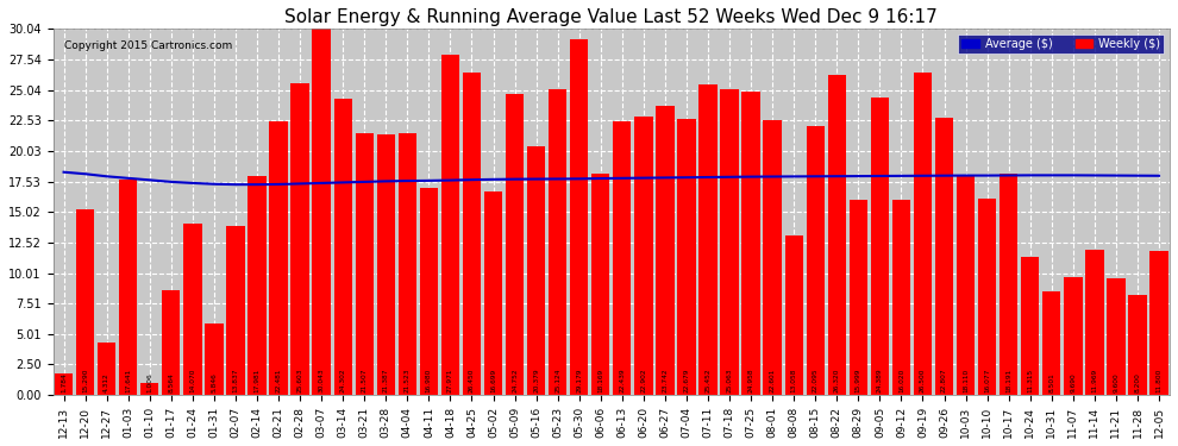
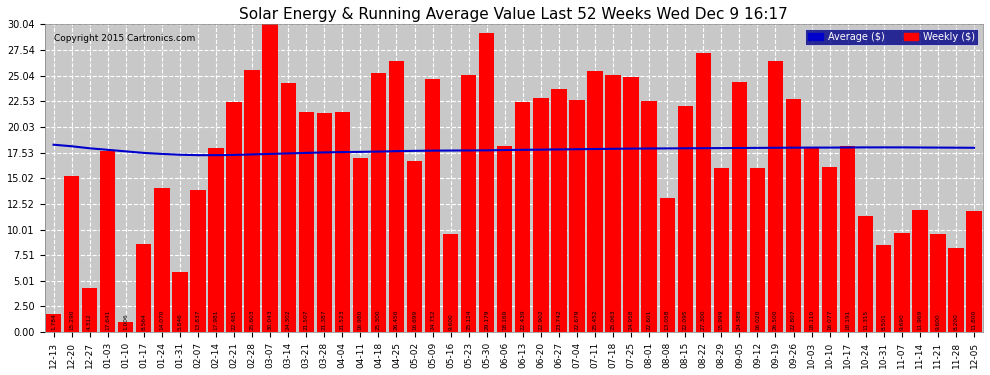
Weekly ($)/04-18: 28.0 -> 25.3
Weekly ($)/05-16: 20.4 -> 9.6
Weekly ($)/08-22: 26.3 -> 27.3
